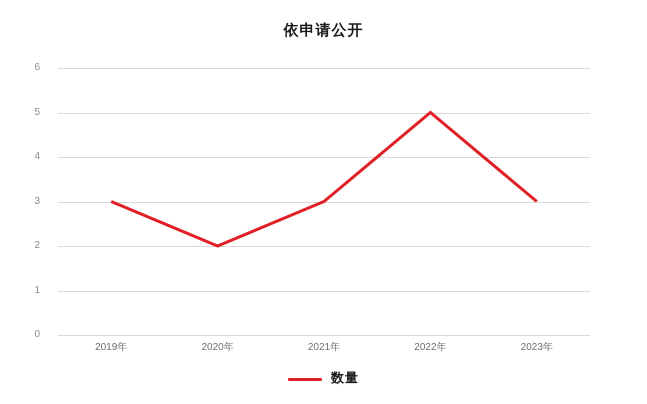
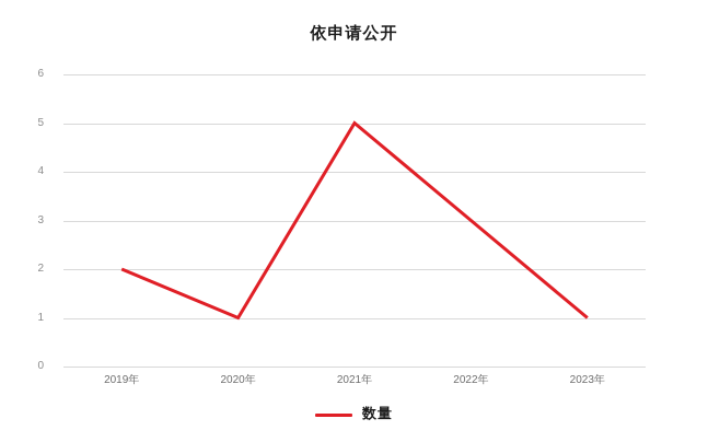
2019年: 3 -> 2
2020年: 2 -> 1
2021年: 3 -> 5
2022年: 5 -> 3
2023年: 3 -> 1
